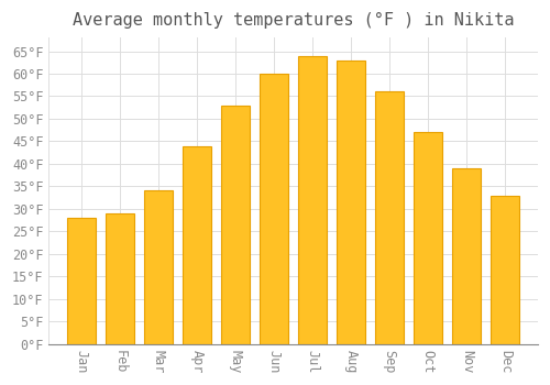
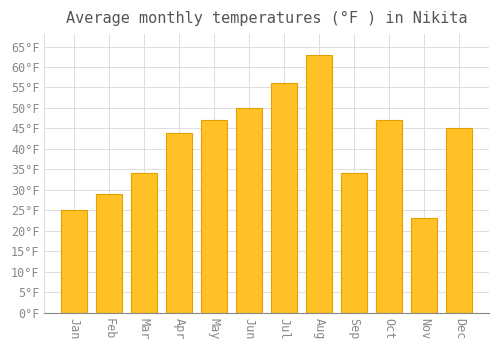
Jan: 28°F -> 25°F
May: 53°F -> 47°F
Jun: 60°F -> 50°F
Jul: 64°F -> 56°F
Sep: 56°F -> 34°F
Nov: 39°F -> 23°F
Dec: 33°F -> 45°F
